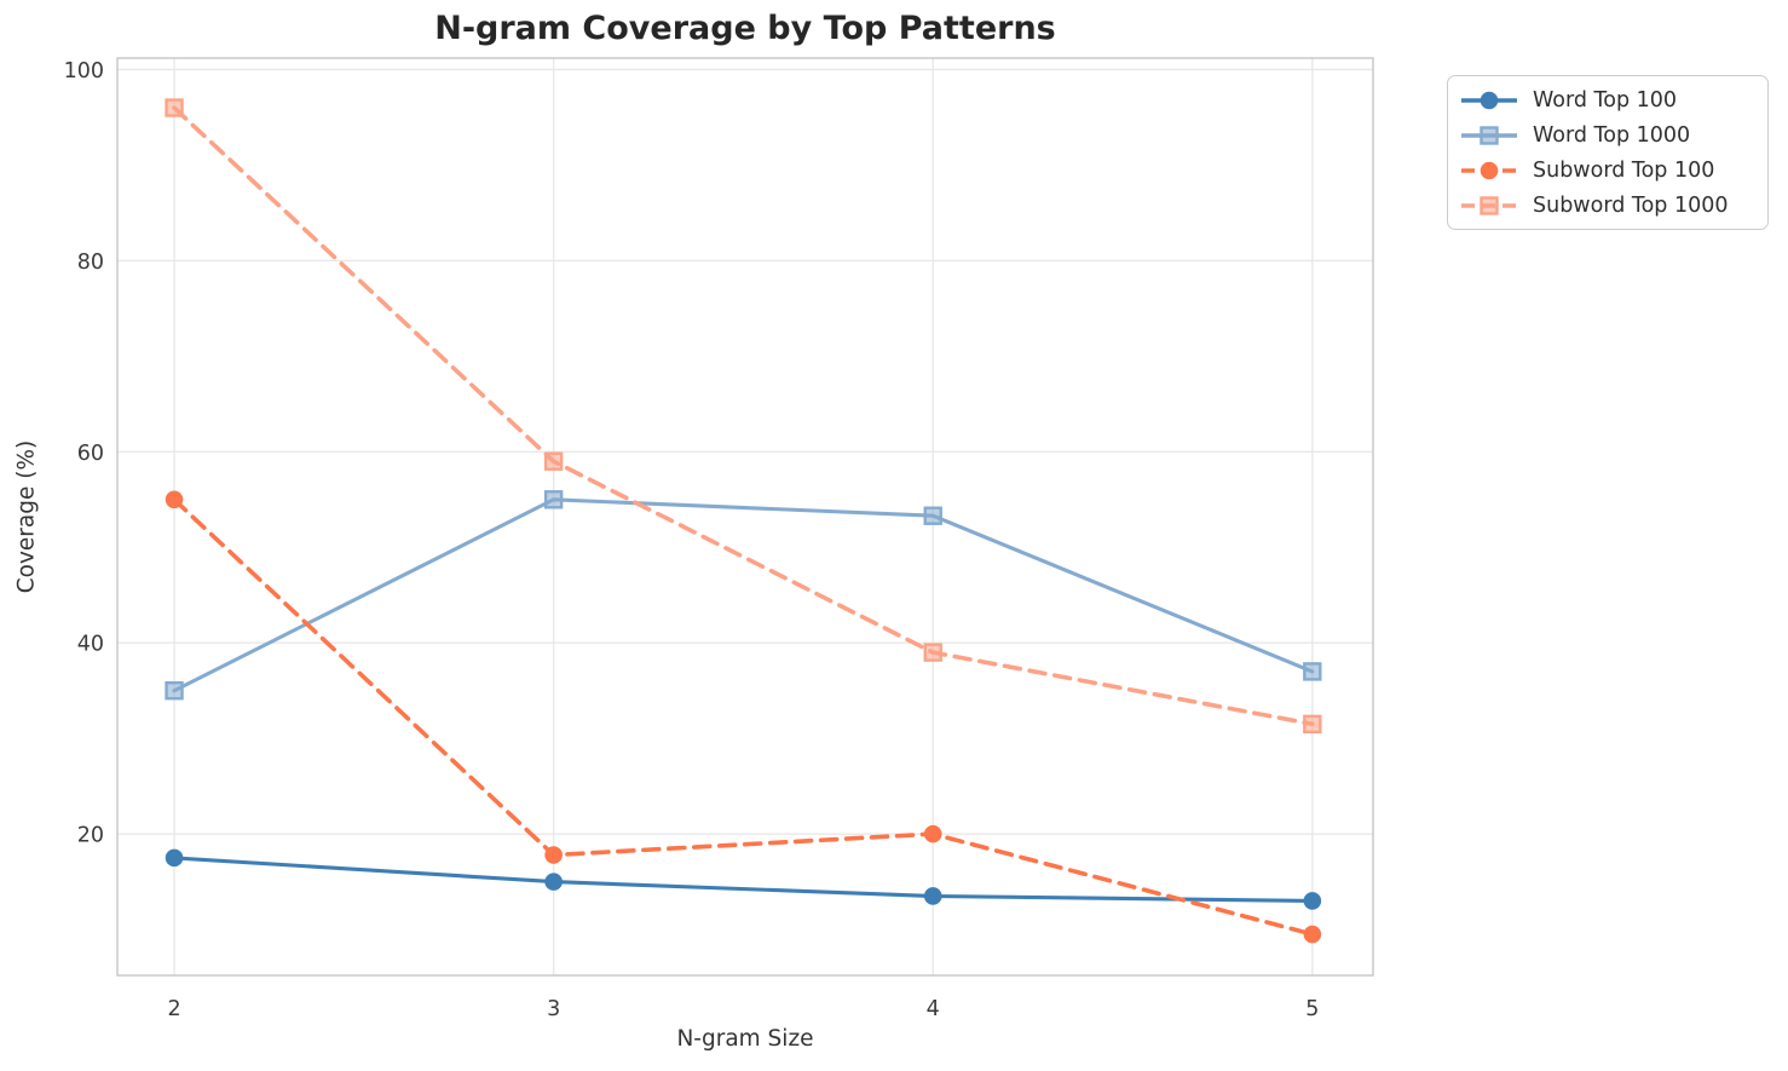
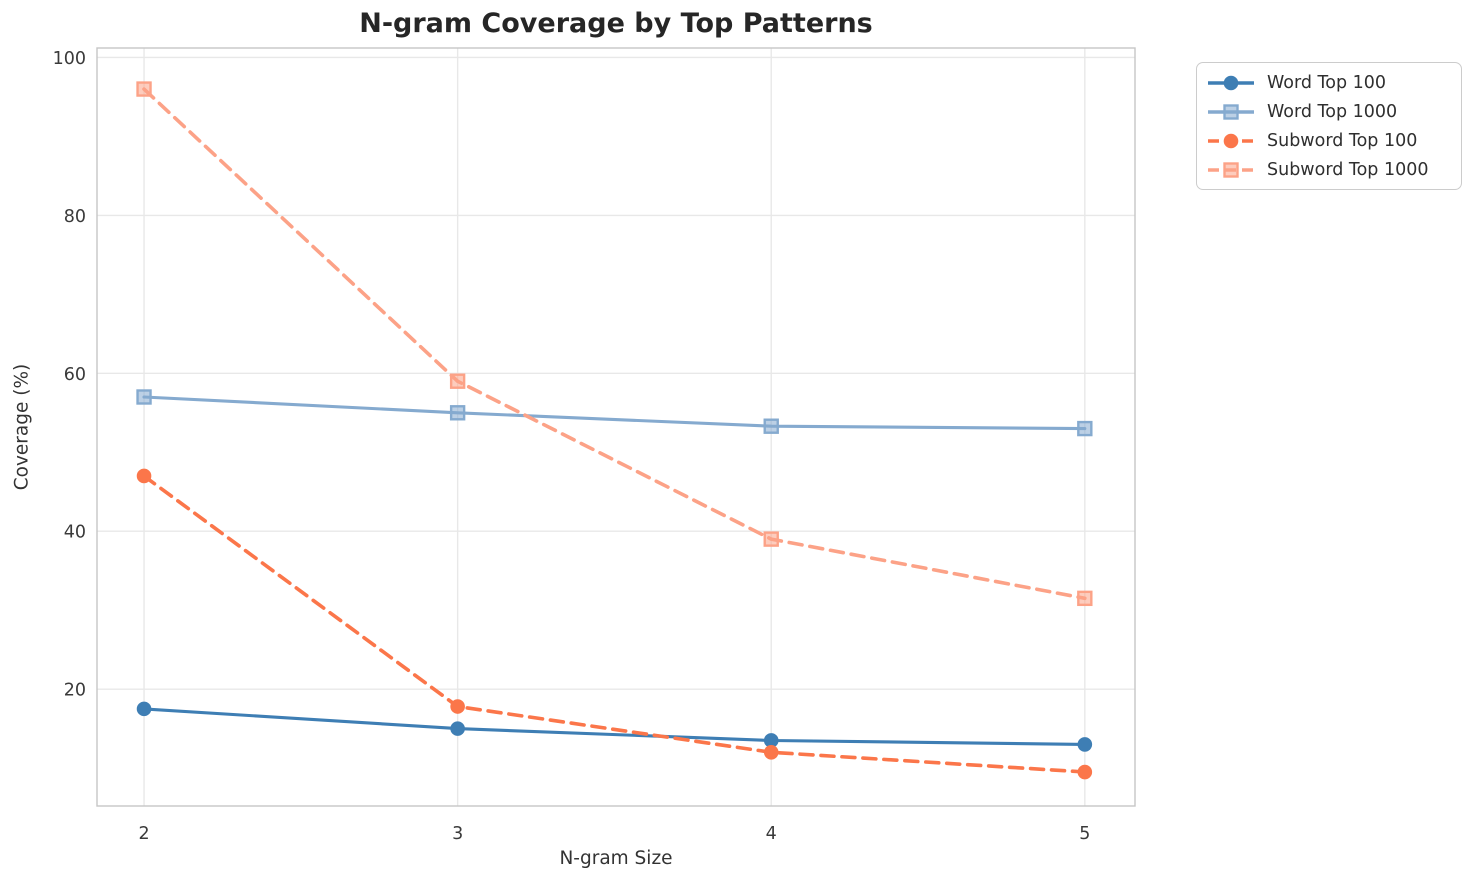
Word Top 1000/2: 35 -> 57
Subword Top 100/2: 55 -> 47
Subword Top 100/4: 20 -> 12
Word Top 1000/5: 37 -> 53
